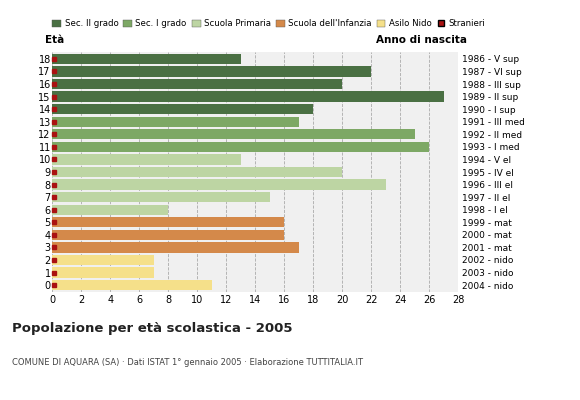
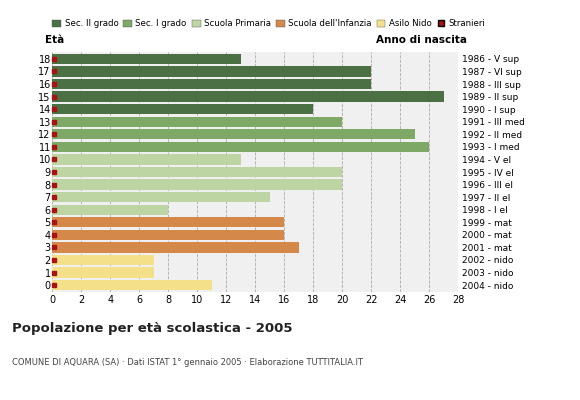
16: 20 -> 22
13: 17 -> 20
8: 23 -> 20
